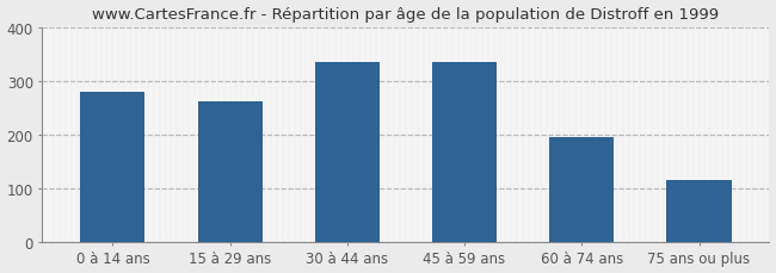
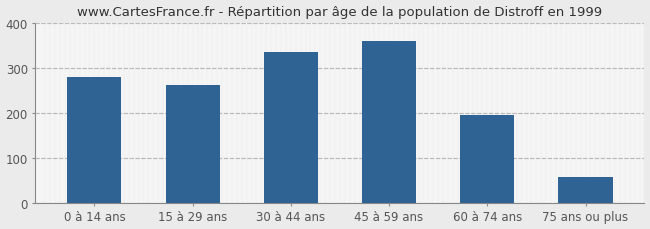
45 à 59 ans: 335 -> 360
75 ans ou plus: 115 -> 57
